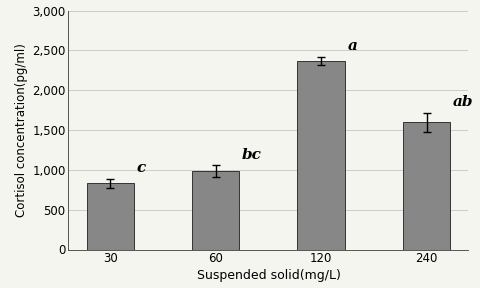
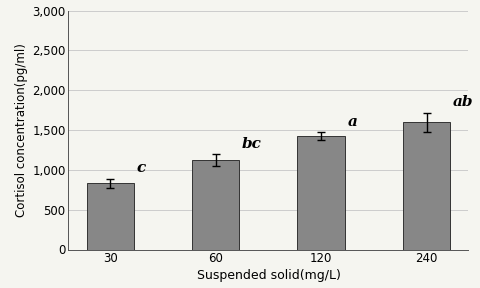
60: 980 -> 1,120
120: 2,370 -> 1,420
